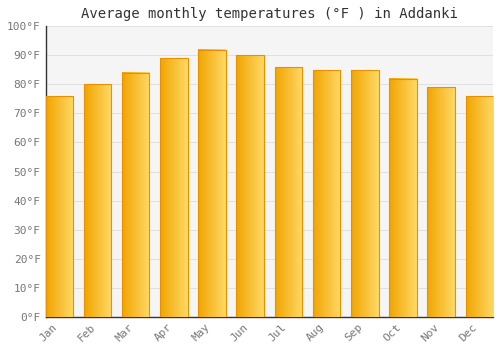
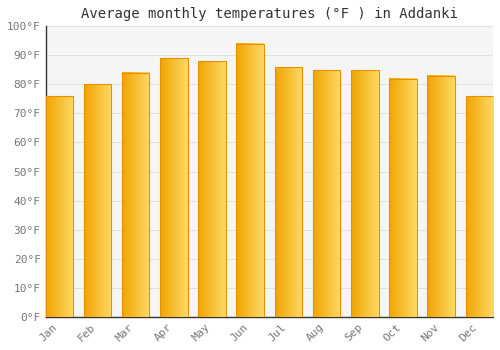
May: 92°F -> 88°F
Jun: 90°F -> 94°F
Nov: 79°F -> 83°F
